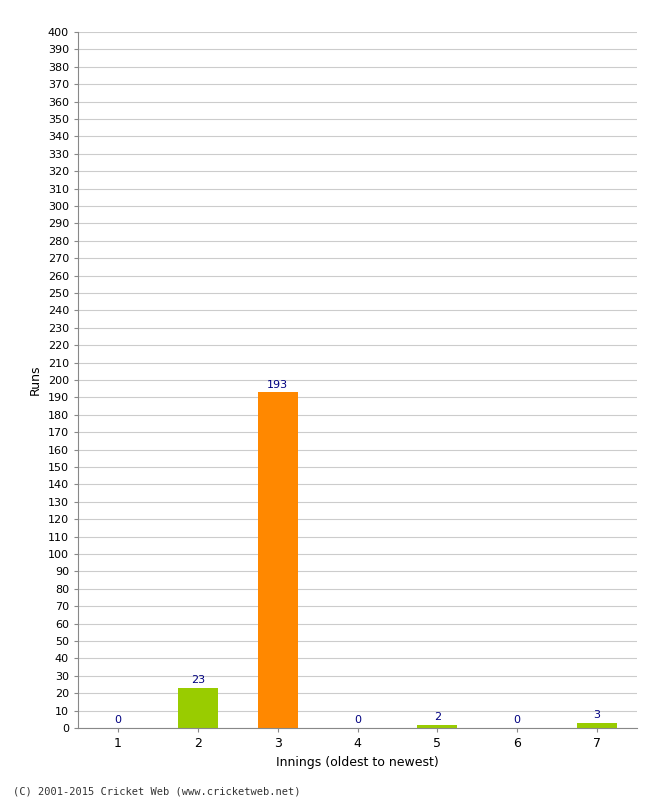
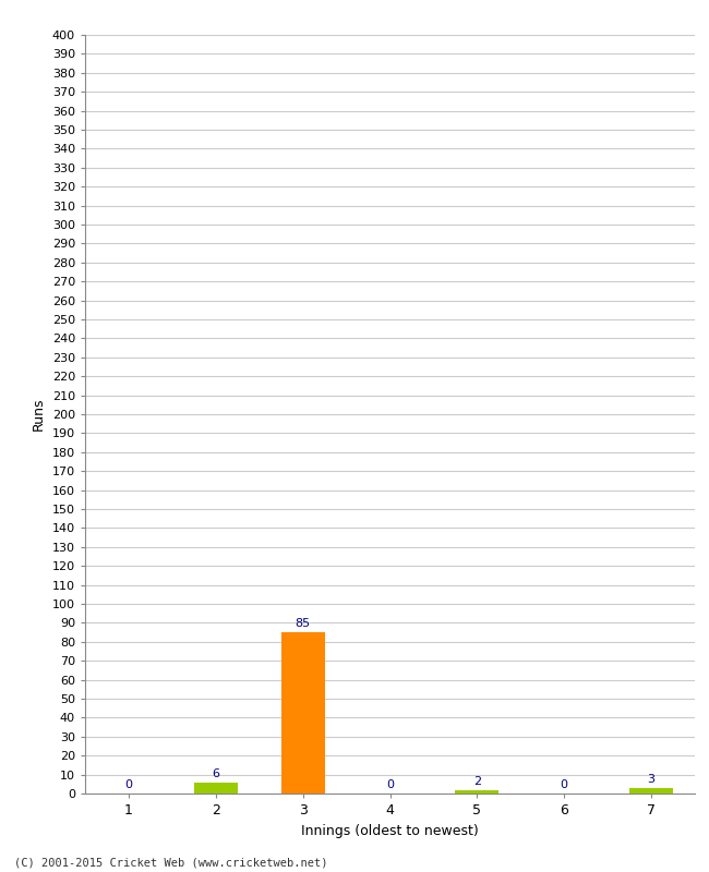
2: 23 -> 6
3: 193 -> 85
